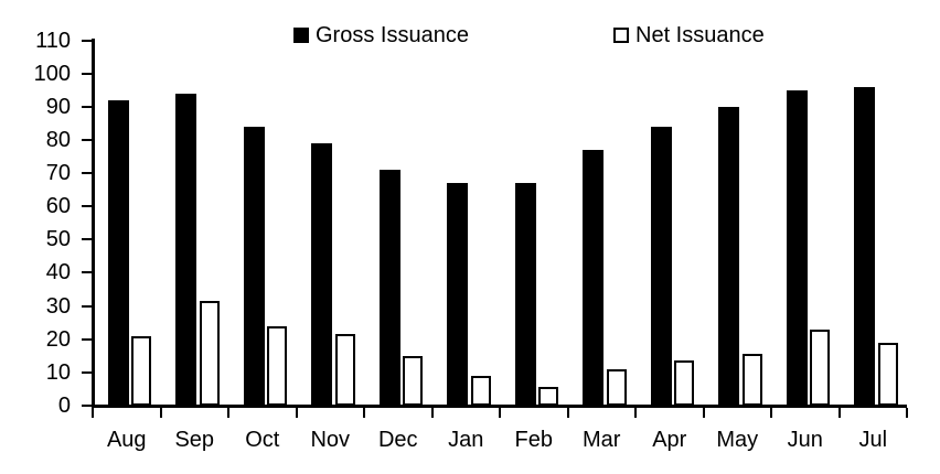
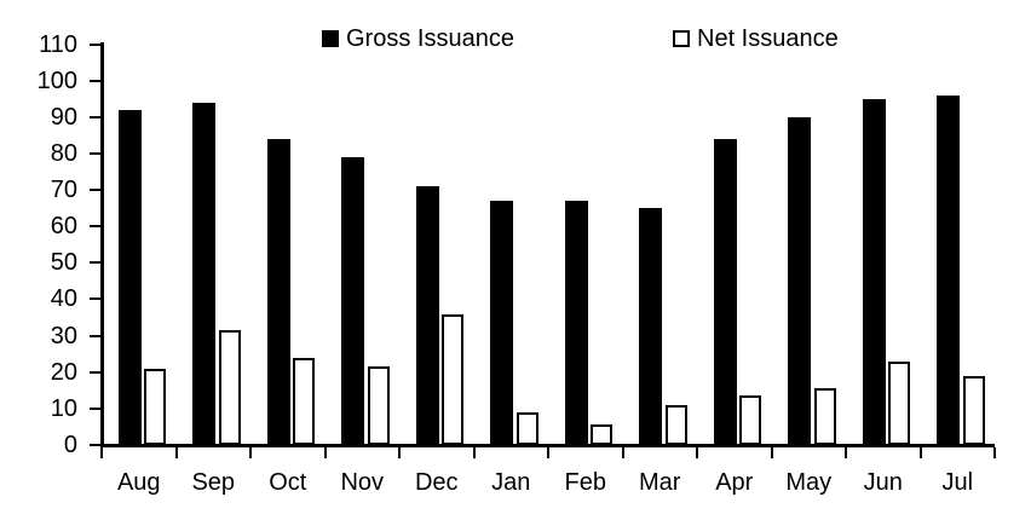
Net Issuance/Dec: 15 -> 36
Gross Issuance/Mar: 77 -> 65
